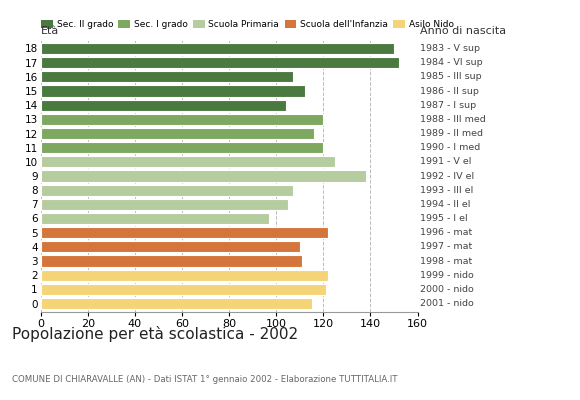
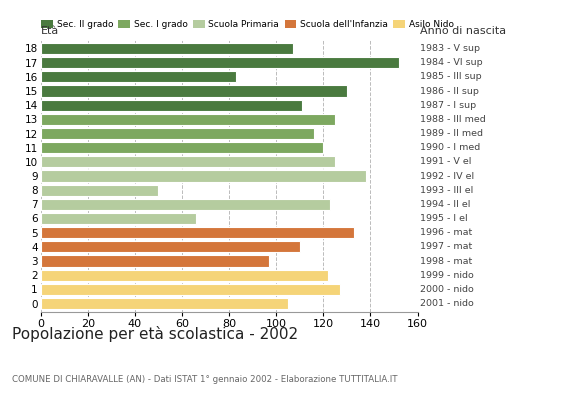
18: 150 -> 107
16: 107 -> 83
15: 112 -> 130
14: 104 -> 111
13: 120 -> 125
8: 107 -> 50
7: 105 -> 123
6: 97 -> 66
5: 122 -> 133
3: 111 -> 97
1: 121 -> 127
0: 115 -> 105
